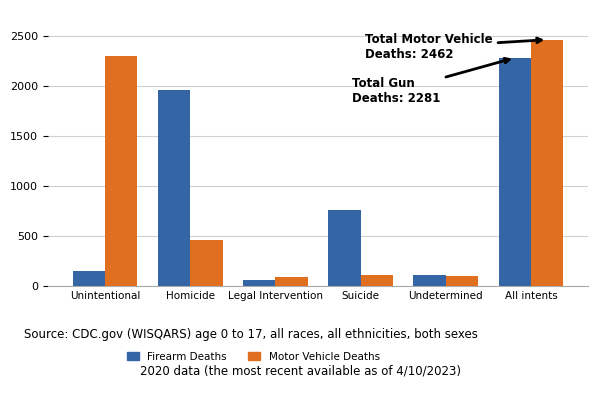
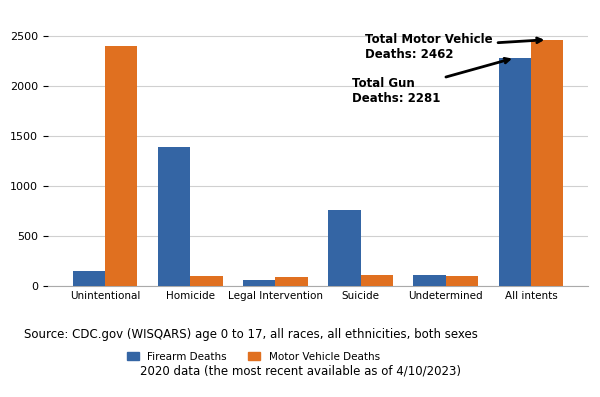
Motor Vehicle Deaths/Unintentional: 2300 -> 2400
Firearm Deaths/Homicide: 1960 -> 1390
Motor Vehicle Deaths/Homicide: 460 -> 100
